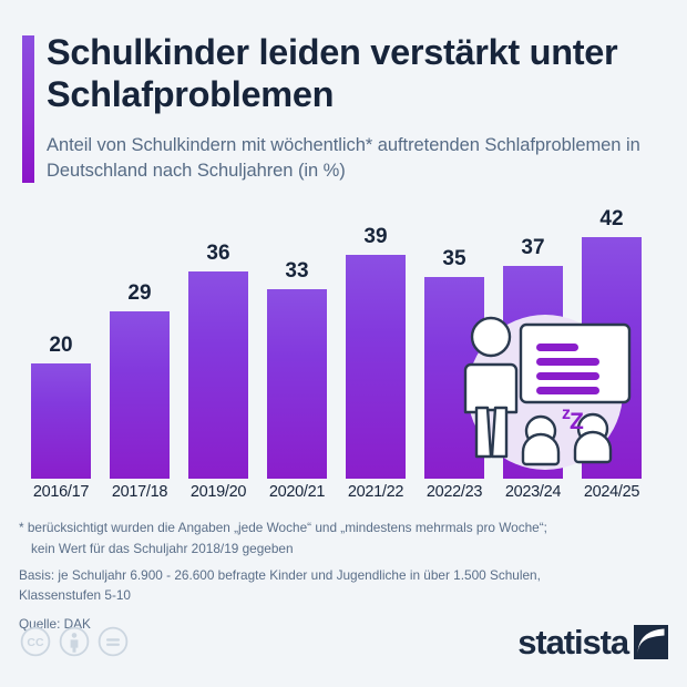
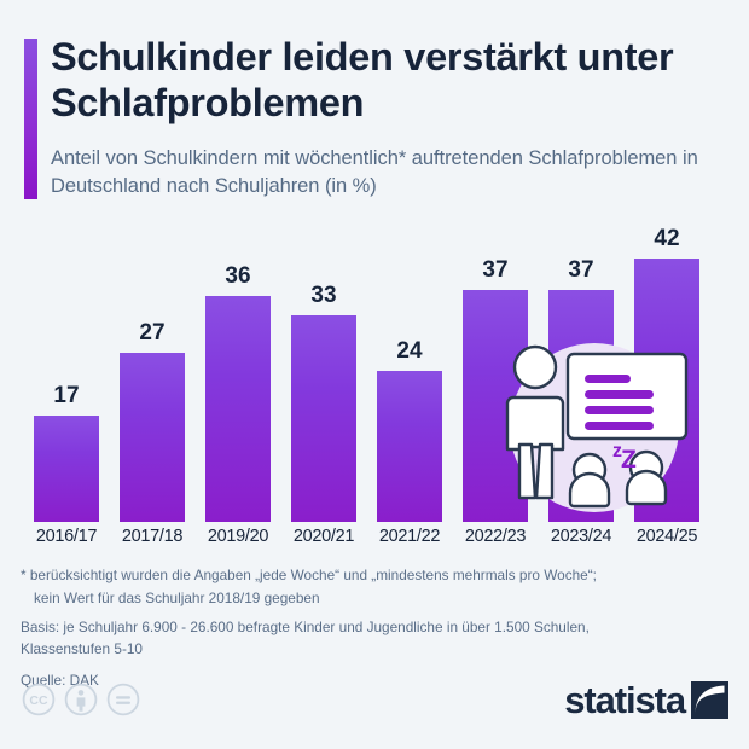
2016/17: 20 -> 17
2017/18: 29 -> 27
2021/22: 39 -> 24
2022/23: 35 -> 37
